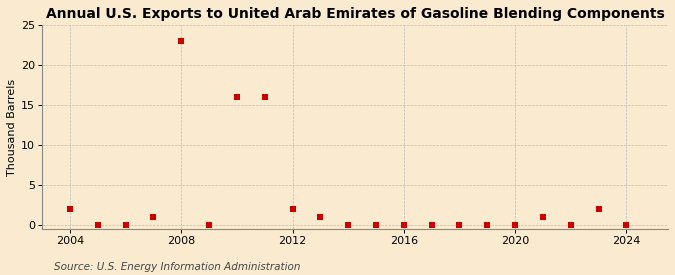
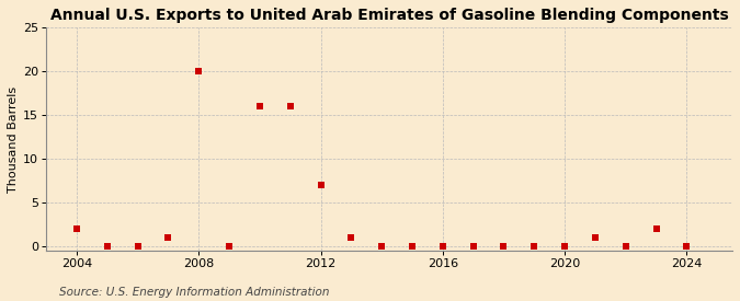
2008: 23 -> 20
2012: 2 -> 7
